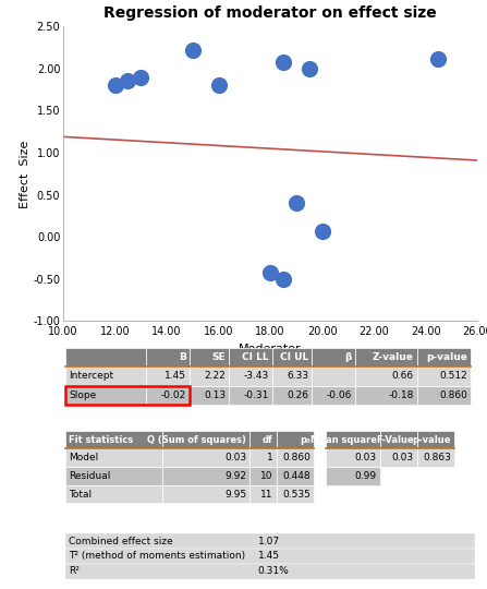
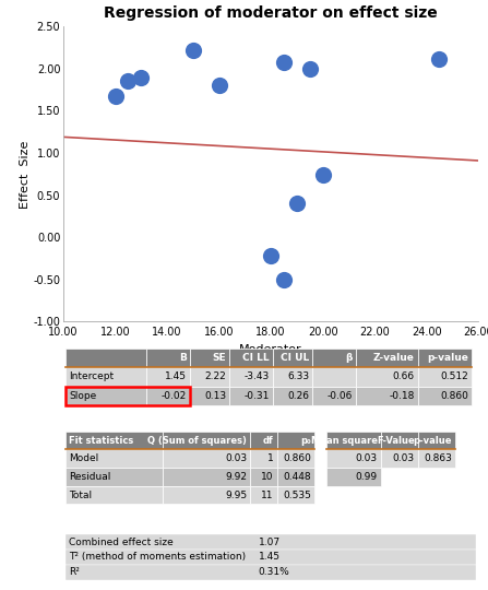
12.00: 1.80 -> 1.68
18.00: -0.43 -> -0.22
20.00: 0.07 -> 0.74
